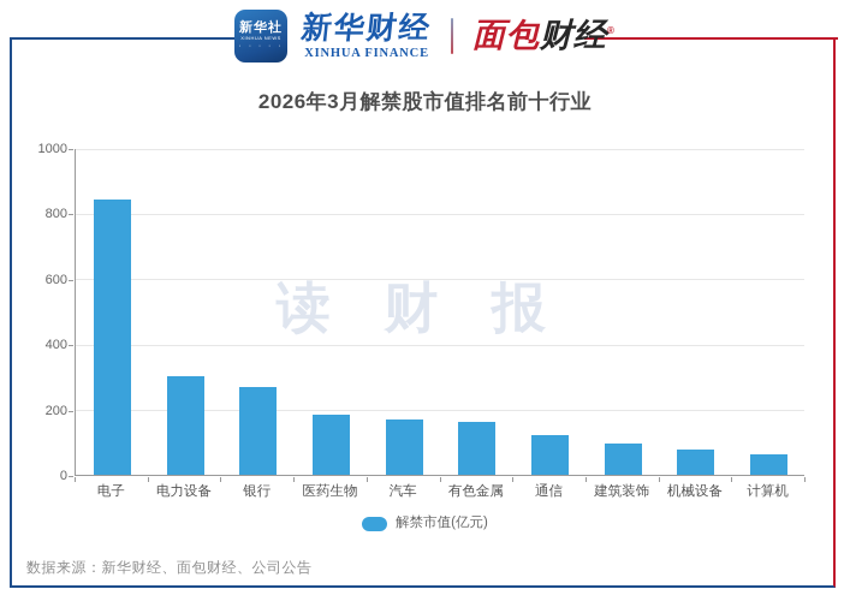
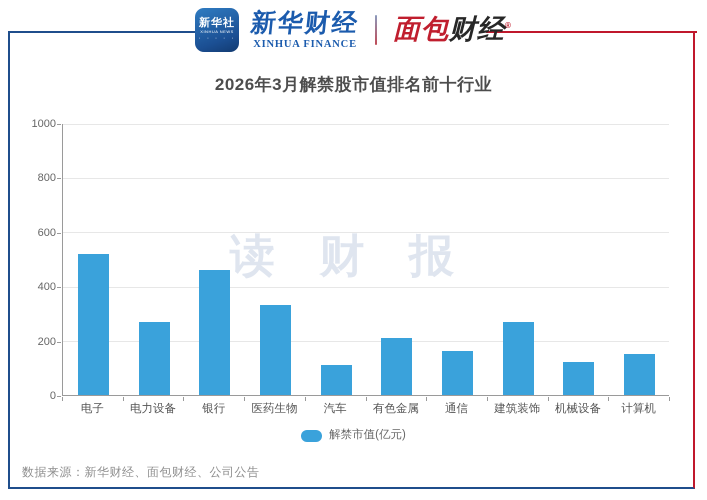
电子: 840 -> 520
电力设备: 300 -> 270
银行: 270 -> 460
医药生物: 180 -> 330
汽车: 170 -> 110
有色金属: 160 -> 210
通信: 120 -> 160
建筑装饰: 100 -> 270
机械设备: 80 -> 120
计算机: 60 -> 150
